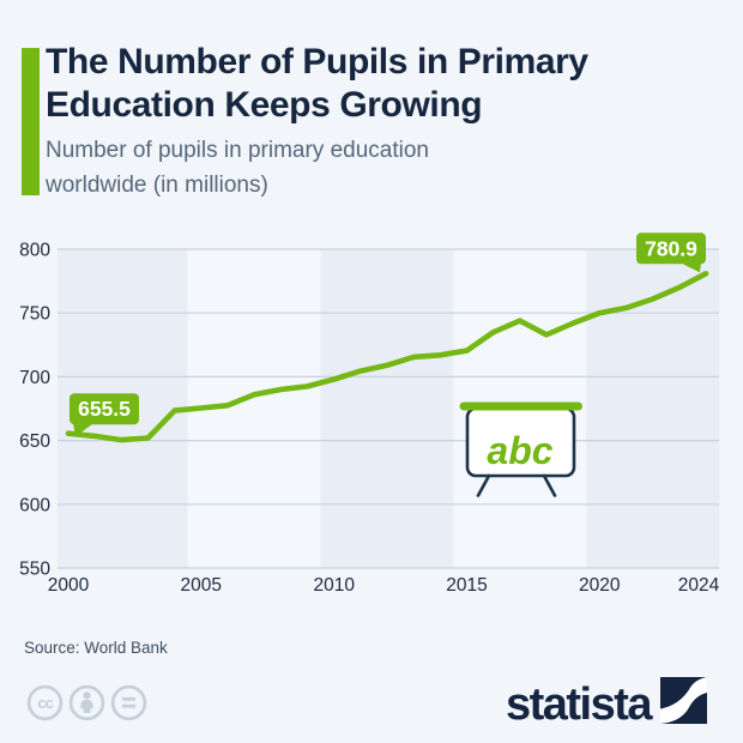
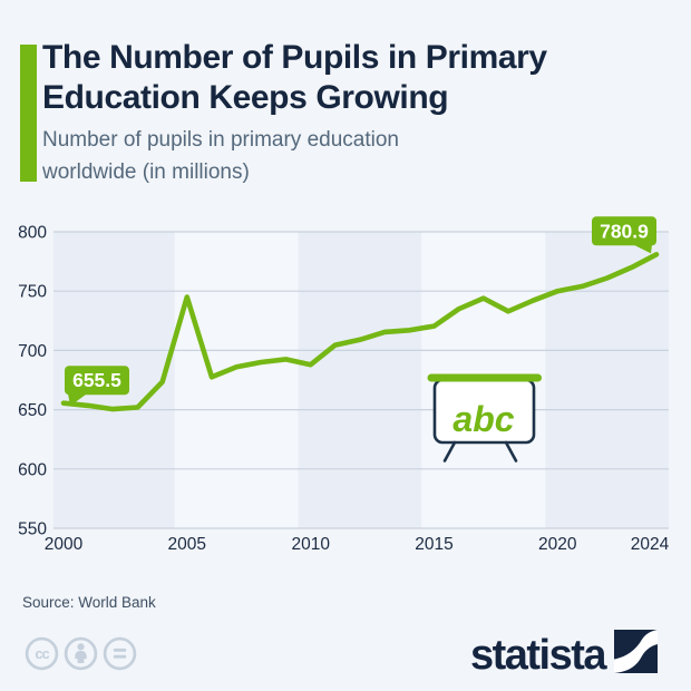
2005: 676 -> 745
2010: 698 -> 688
